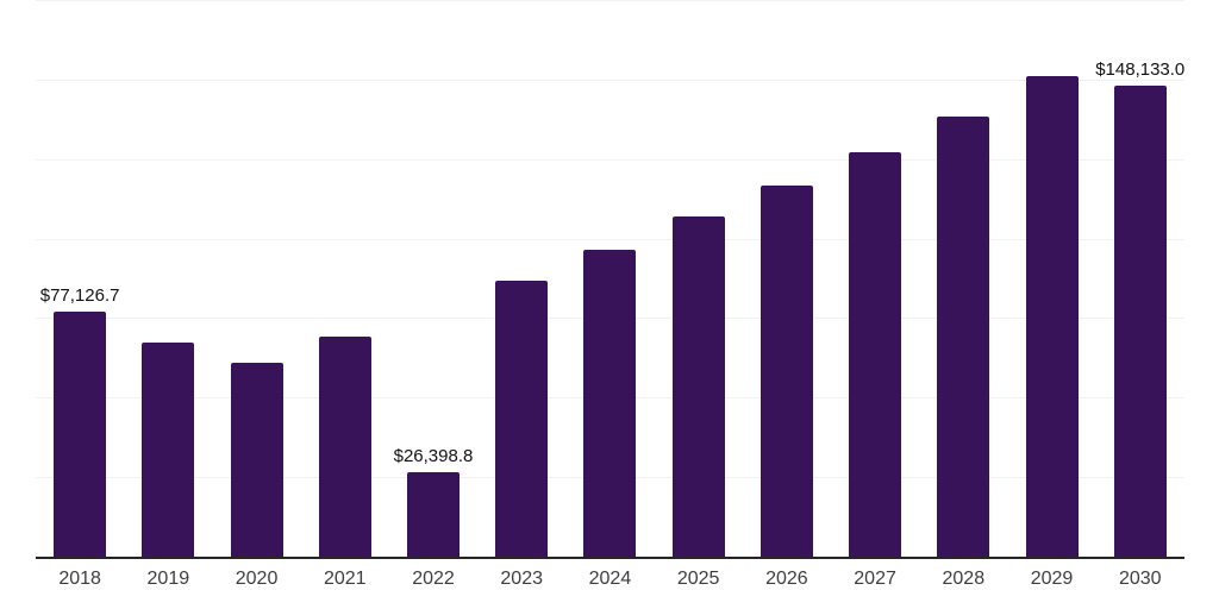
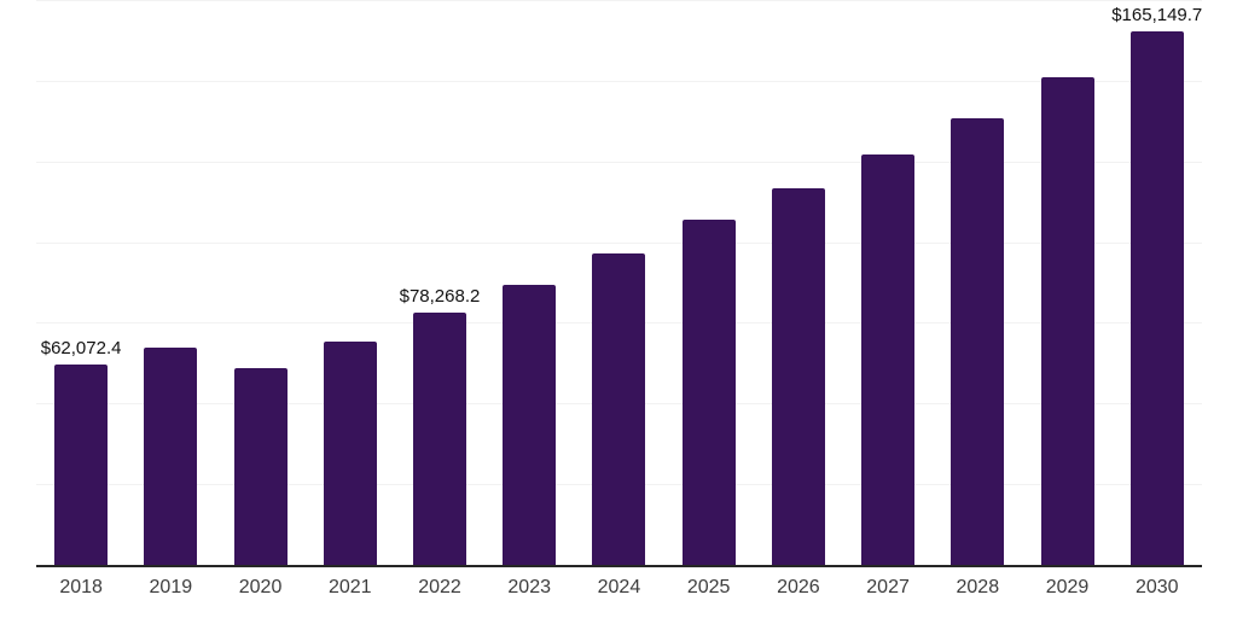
2018: $77,126.7 -> $62,072.4
2022: $26,398.8 -> $78,268.2
2030: $148,133.0 -> $165,149.7
